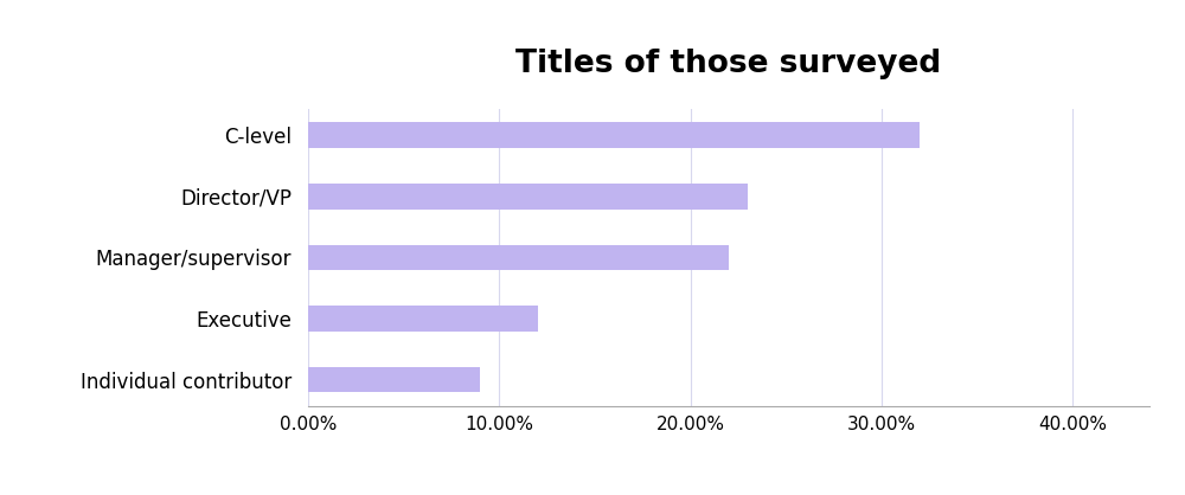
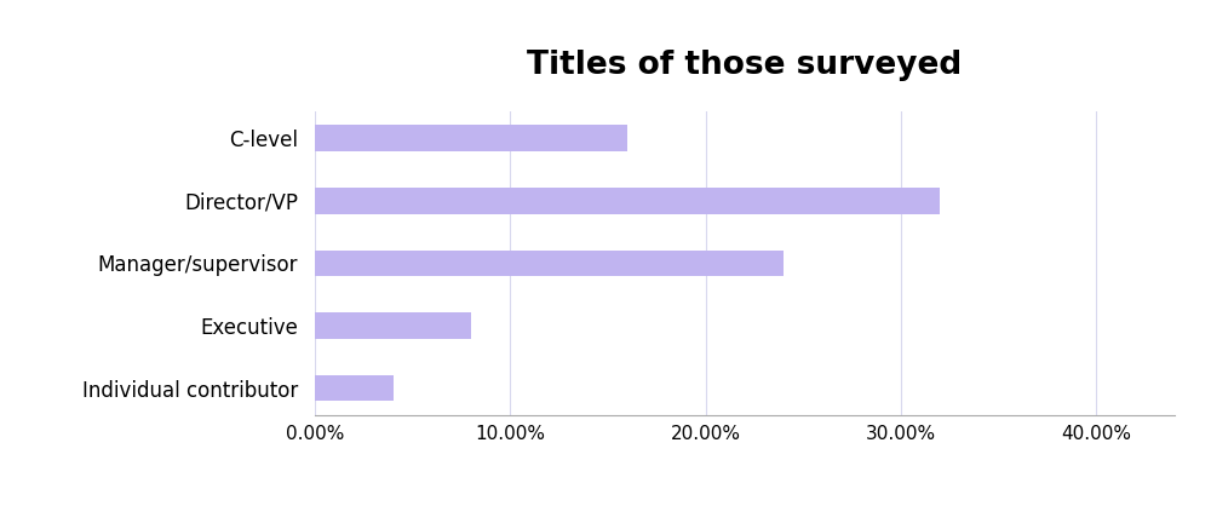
C-level: 32% -> 16%
Director/VP: 23% -> 32%
Manager/supervisor: 22% -> 24%
Executive: 12% -> 8%
Individual contributor: 9% -> 4%
